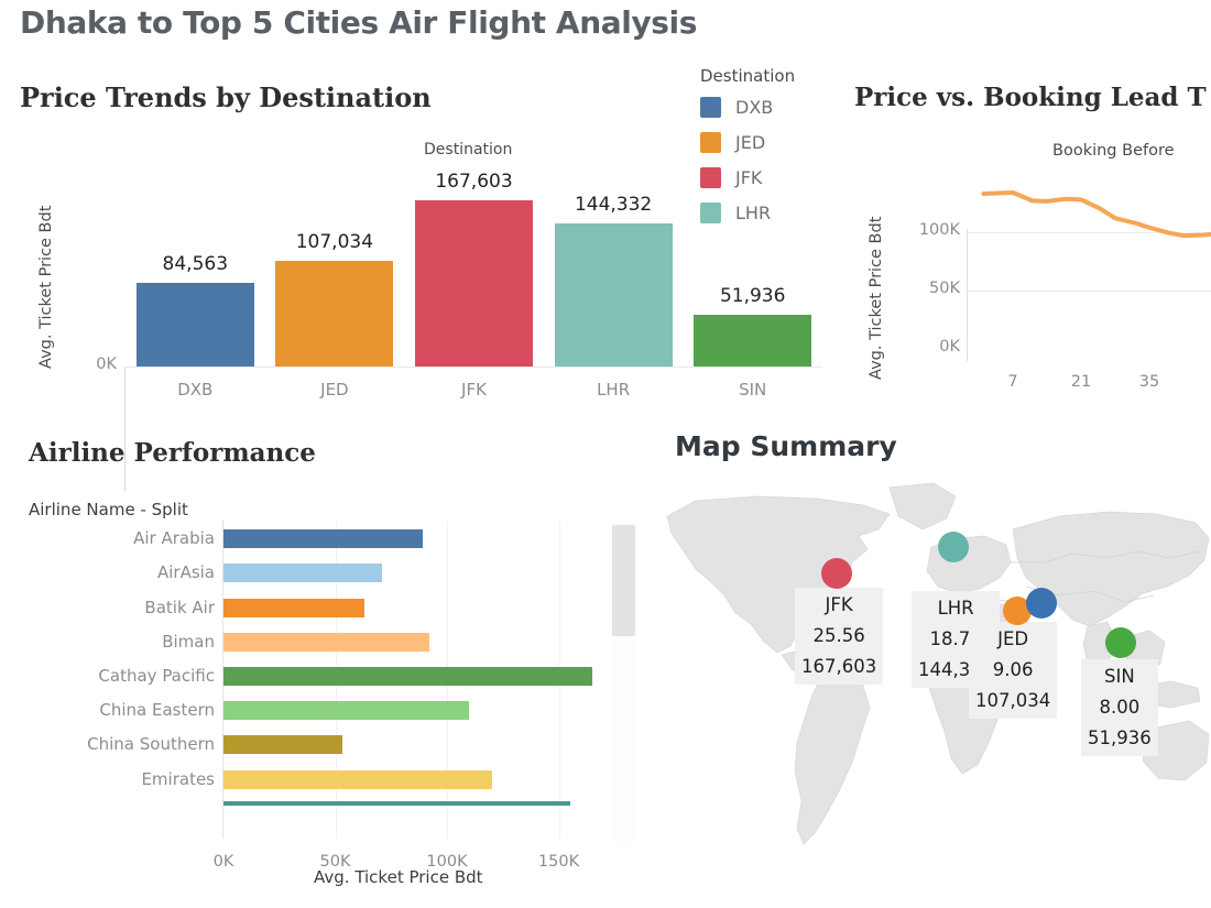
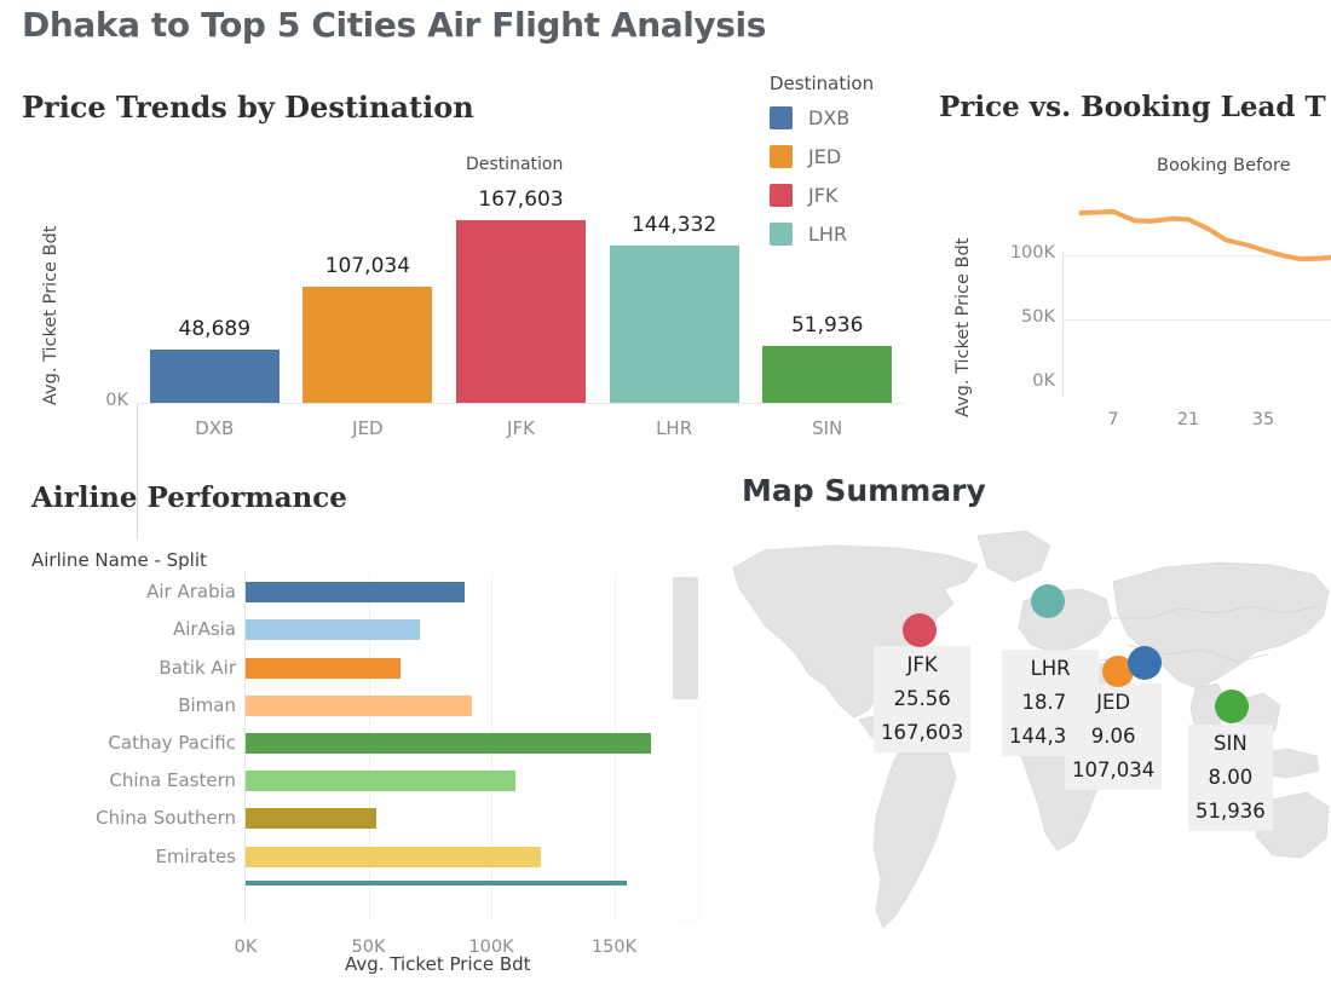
Price Trends by Destination/DXB: 84,563 -> 48,689
